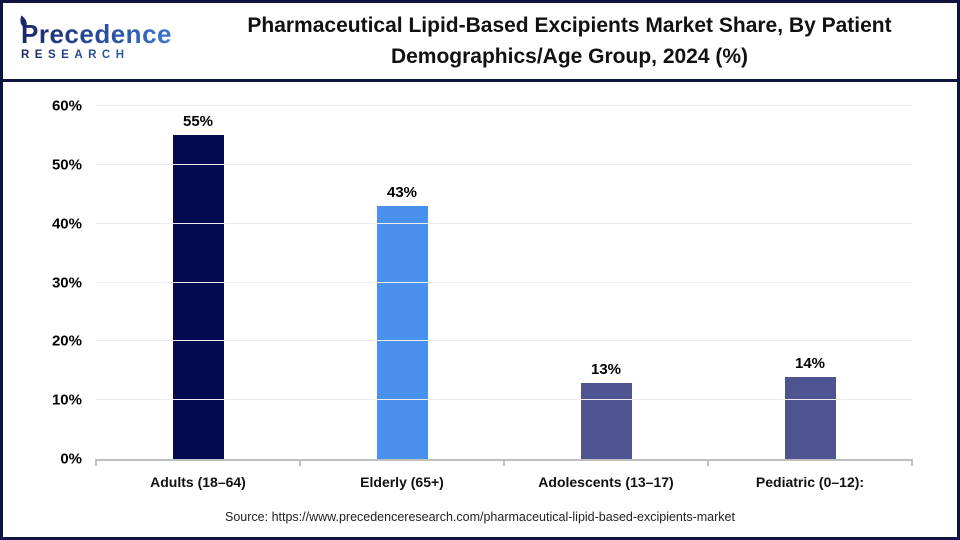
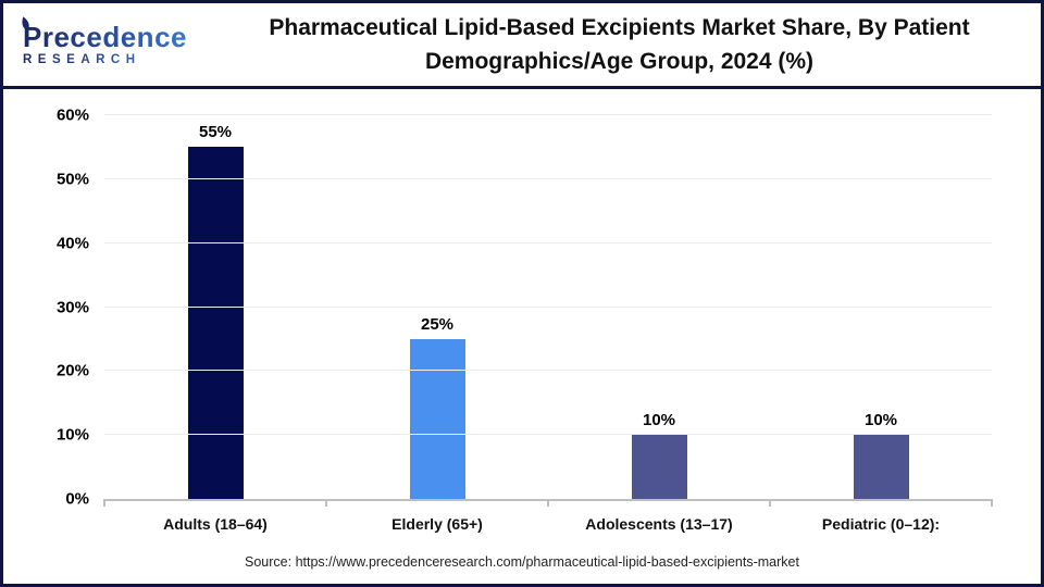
Elderly (65+): 43% -> 25%
Adolescents (13–17): 13% -> 10%
Pediatric (0–12):: 14% -> 10%
